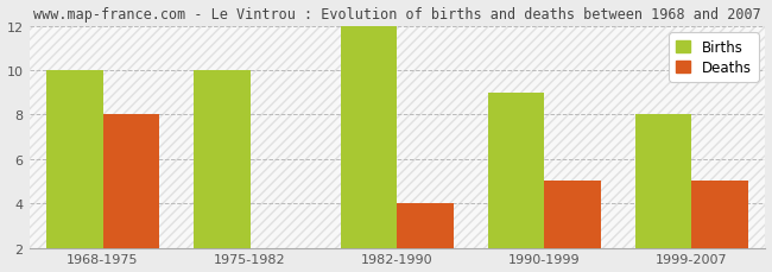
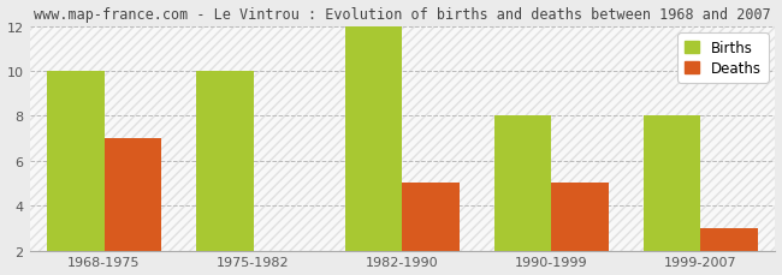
Deaths/1968-1975: 8 -> 7
Deaths/1982-1990: 4 -> 5
Births/1990-1999: 9 -> 8
Deaths/1999-2007: 5 -> 3
